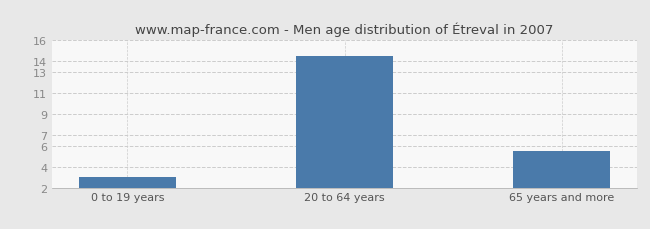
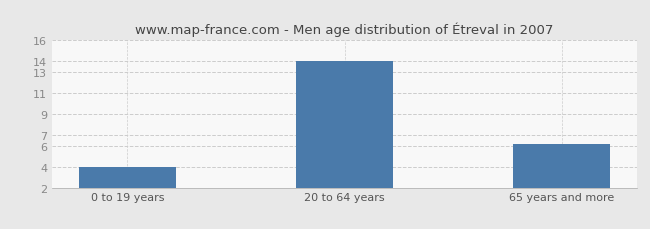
0 to 19 years: 3.0 -> 4.0
20 to 64 years: 14.5 -> 14.0
65 years and more: 5.5 -> 6.1
